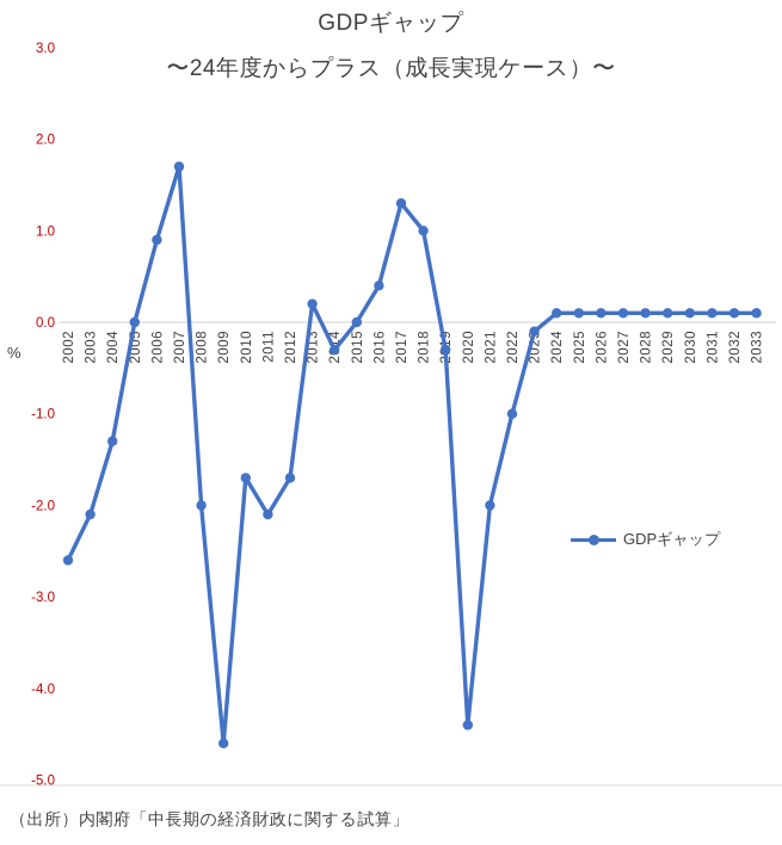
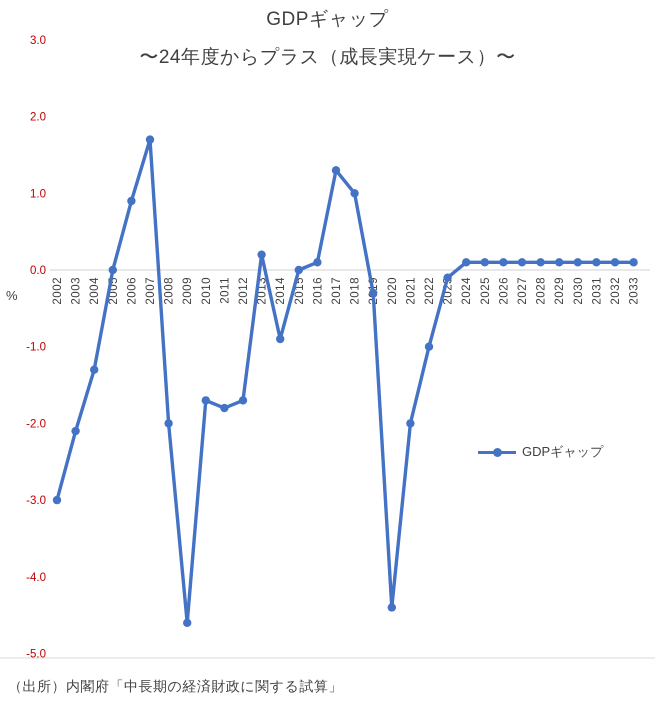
2002: -2.6 -> -3.0
2011: -2.1 -> -1.8
2014: -0.3 -> -0.9
2016: 0.4 -> 0.1
